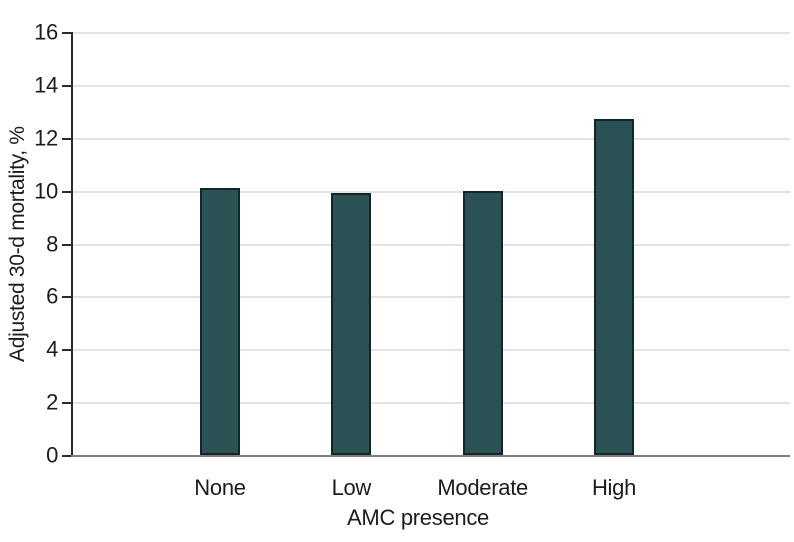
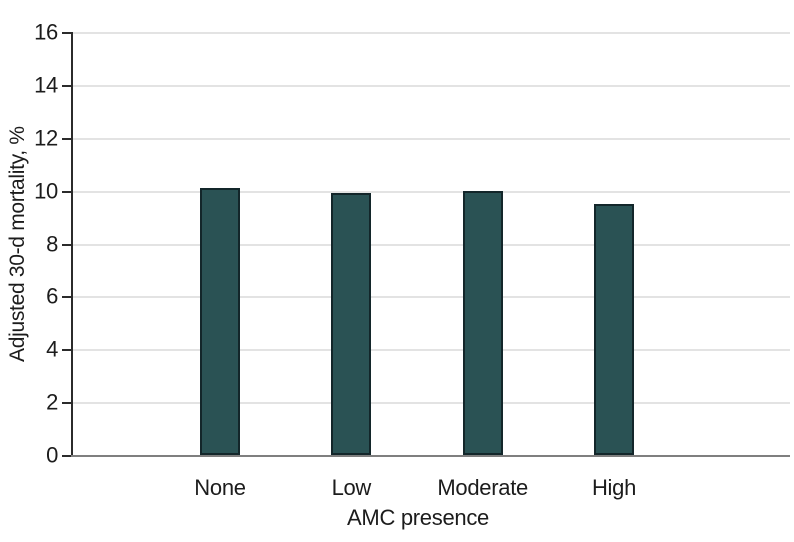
High: 12.7 -> 9.5
